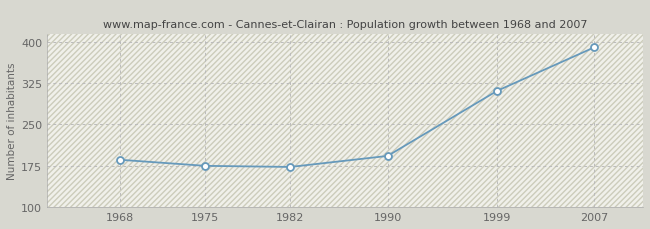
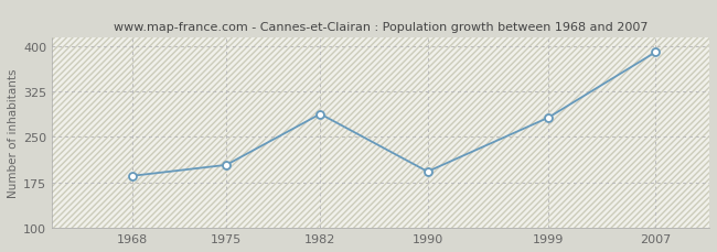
1975: 175 -> 204
1982: 173 -> 288
1999: 311 -> 282
